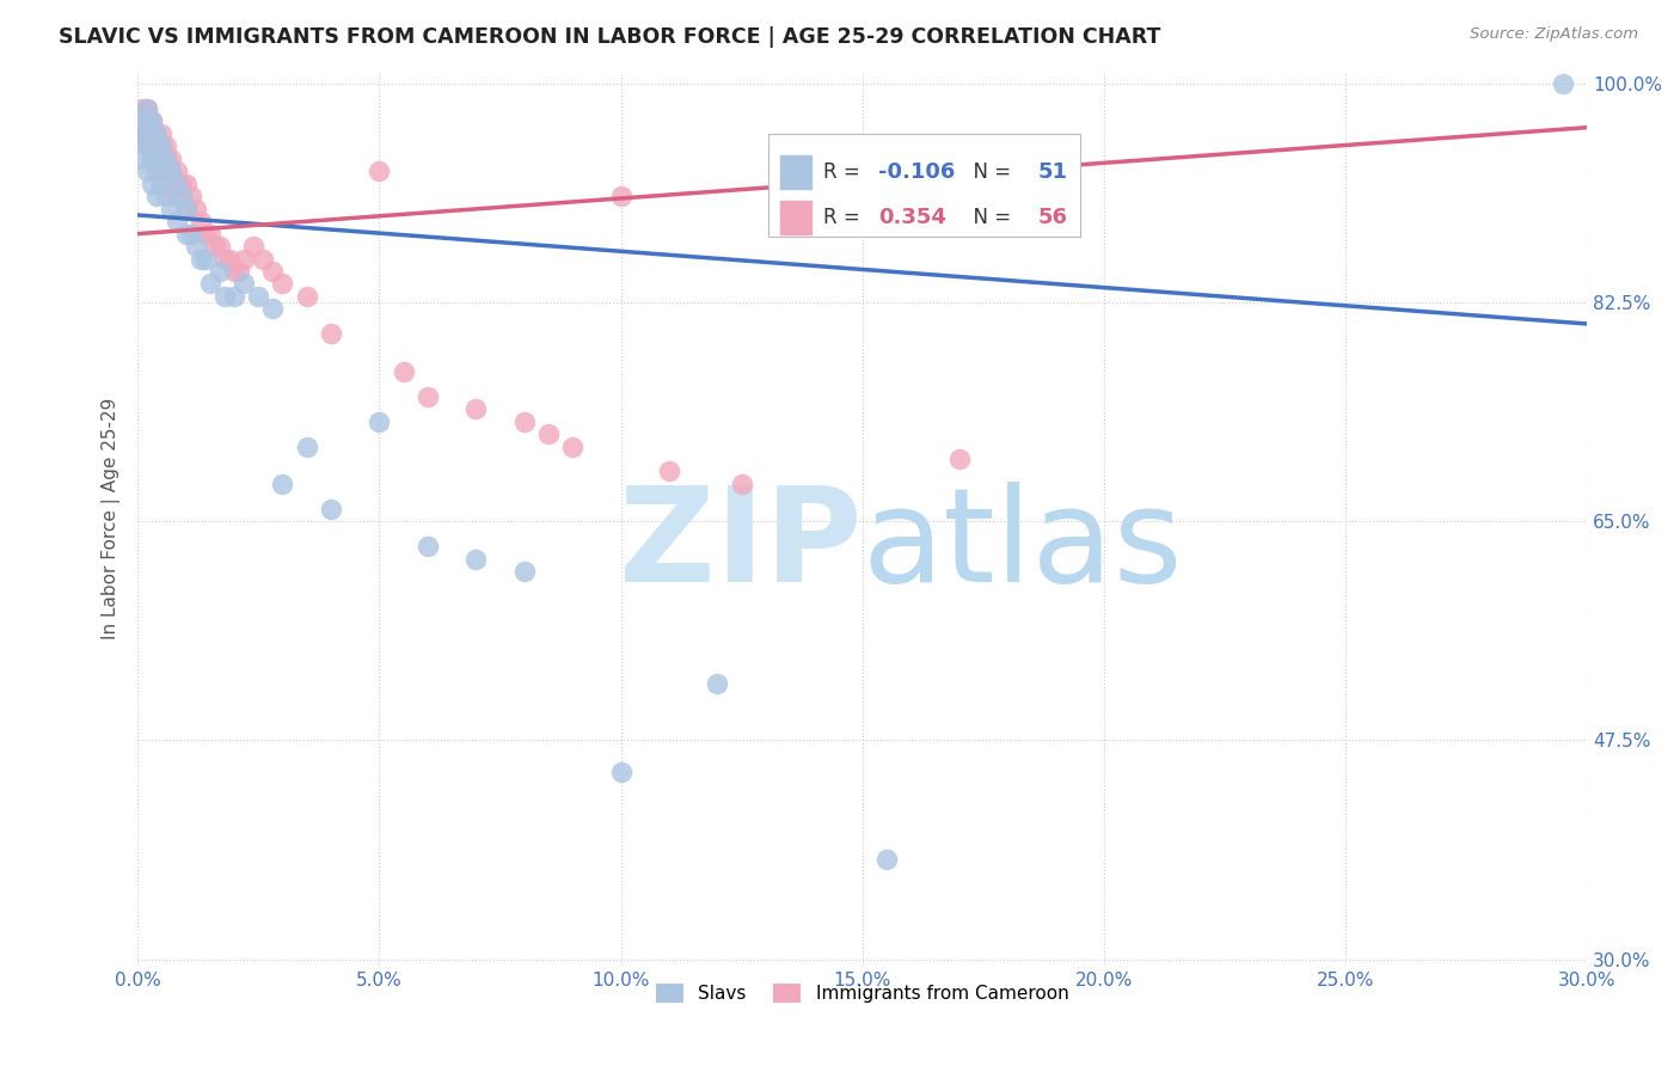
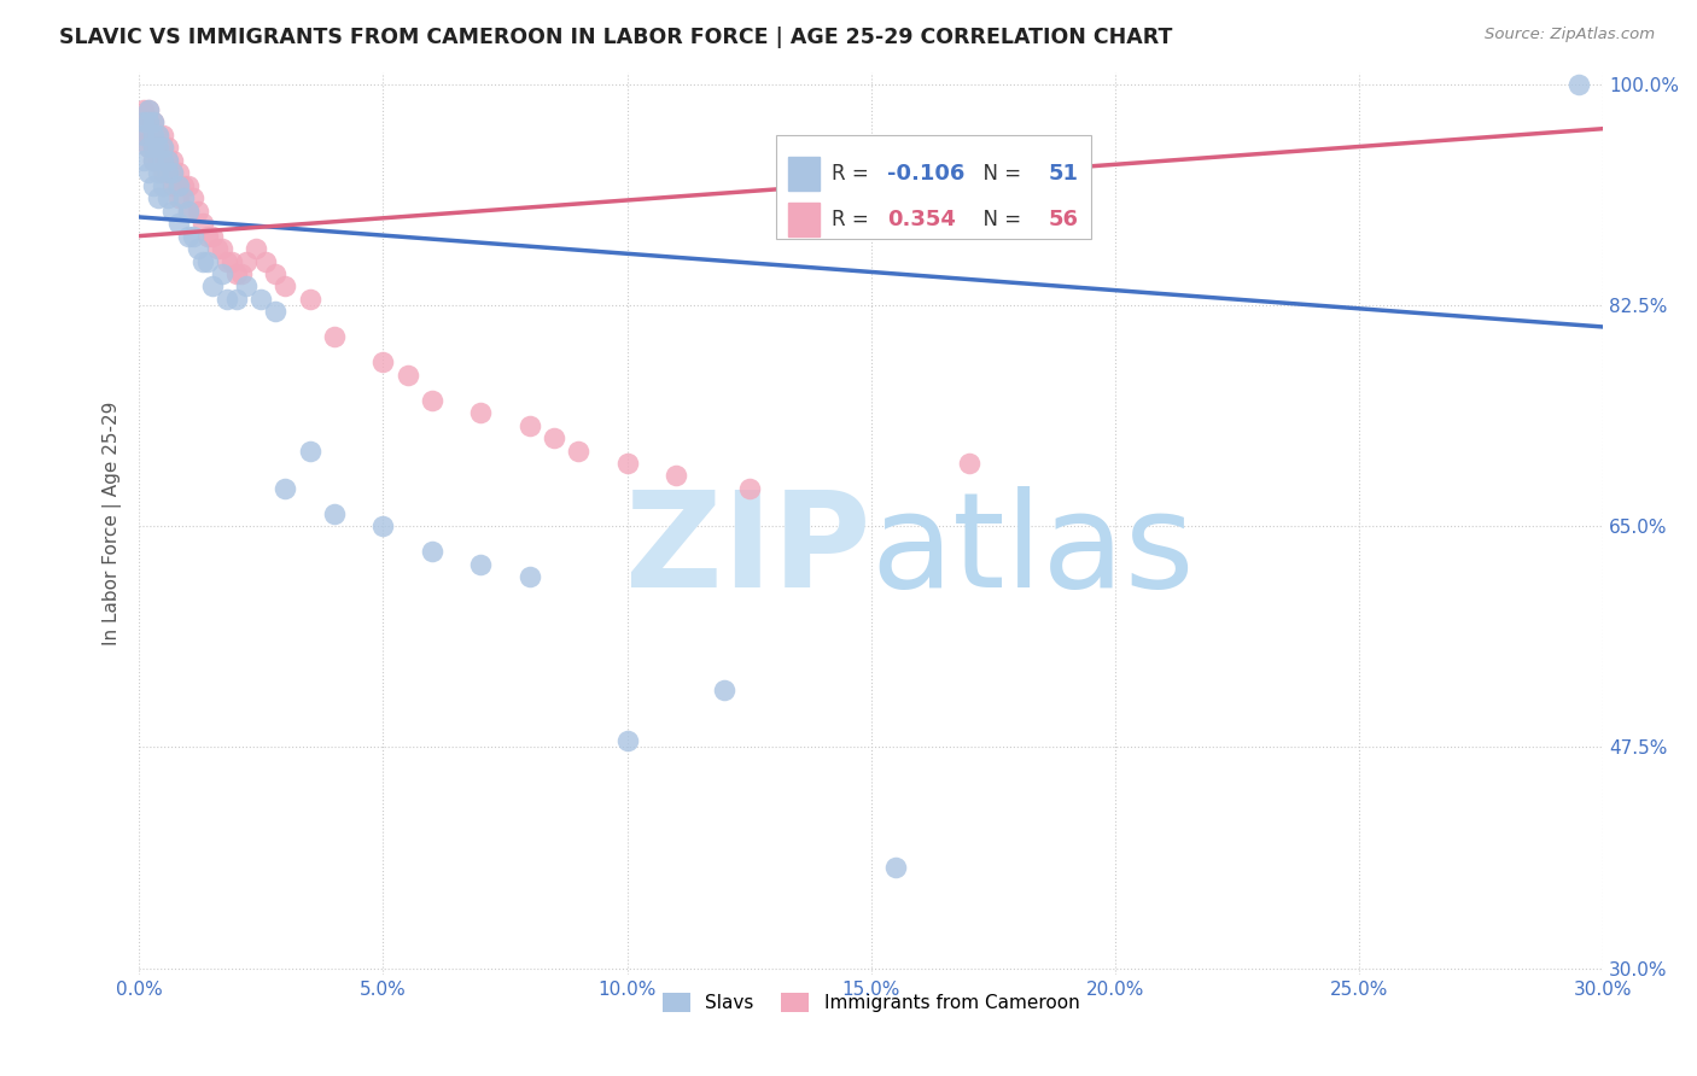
Slavs/5.0%: 73% -> 65%
Immigrants from Cameroon/5.0%: 93% -> 78%
Slavs/10.0%: 45% -> 48%
Immigrants from Cameroon/10.0%: 91% -> 70%
